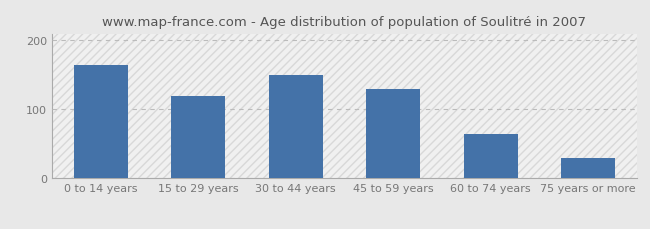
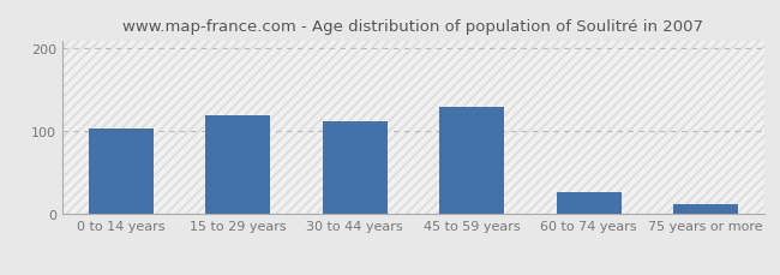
0 to 14 years: 165 -> 104
30 to 44 years: 150 -> 112
60 to 74 years: 65 -> 26
75 years or more: 30 -> 12
